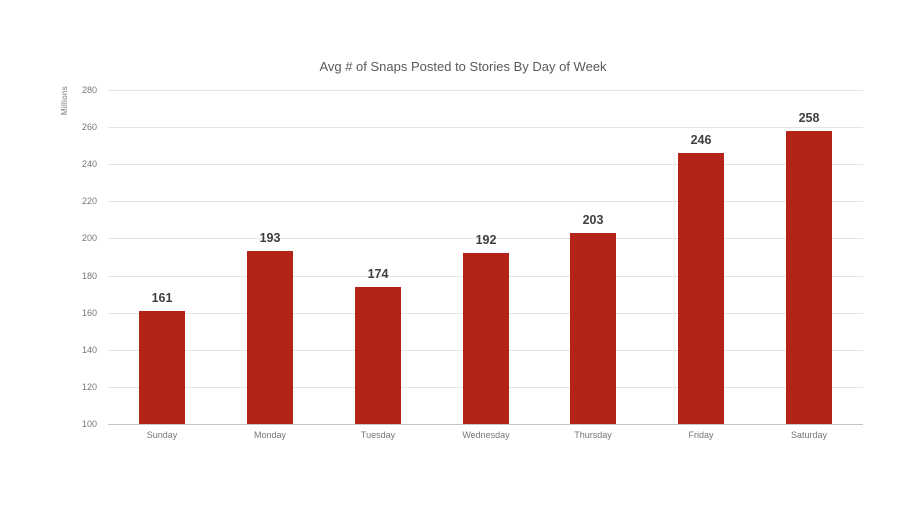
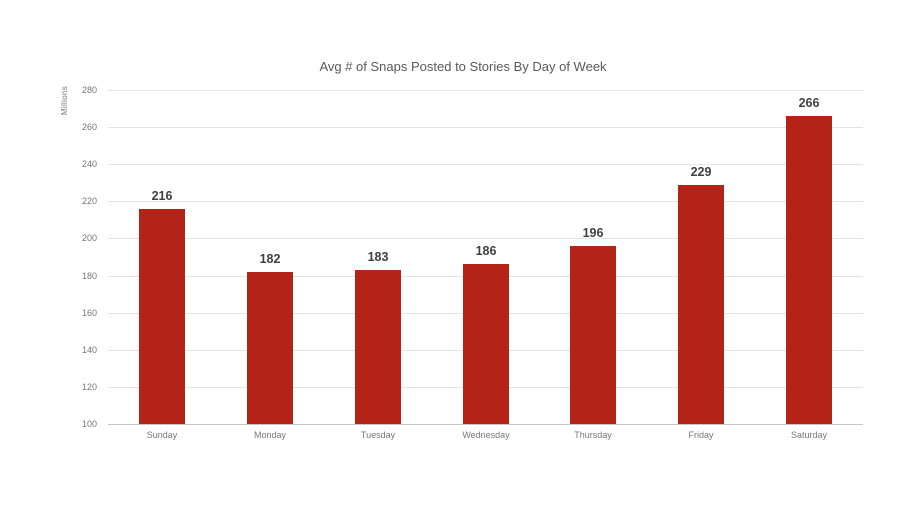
Sunday: 161 -> 216
Monday: 193 -> 182
Tuesday: 174 -> 183
Wednesday: 192 -> 186
Thursday: 203 -> 196
Friday: 246 -> 229
Saturday: 258 -> 266
